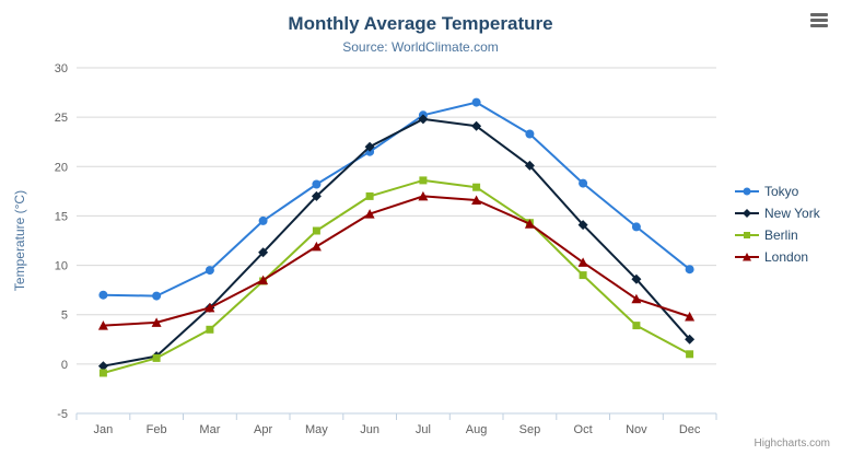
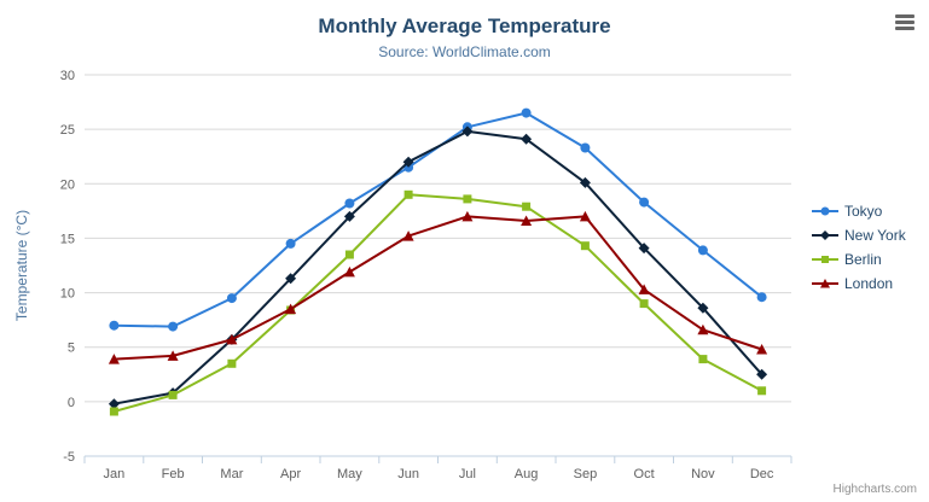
Berlin/Jun: 17 -> 19
London/Sep: 14 -> 17
